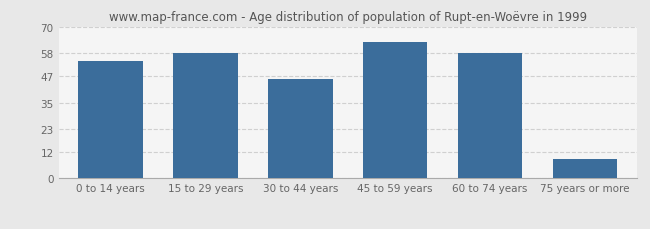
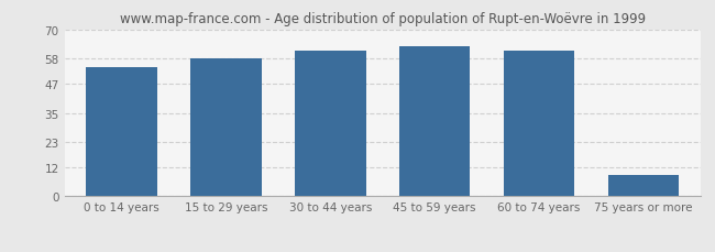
30 to 44 years: 46 -> 61
60 to 74 years: 58 -> 61
